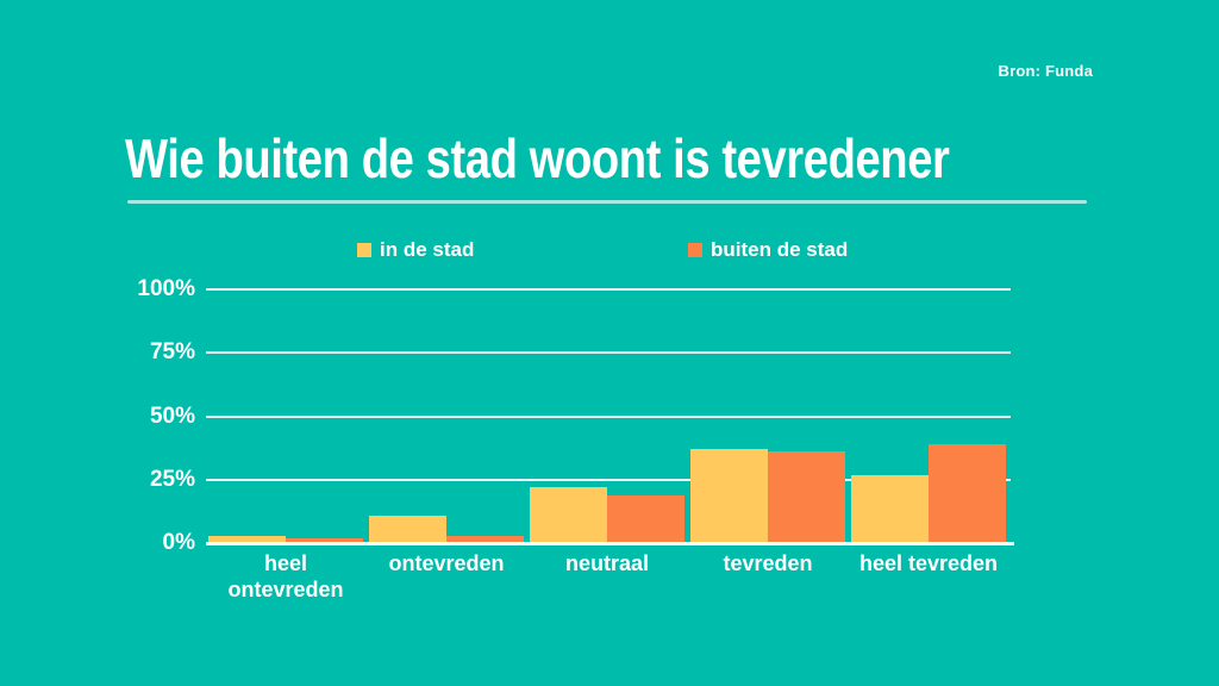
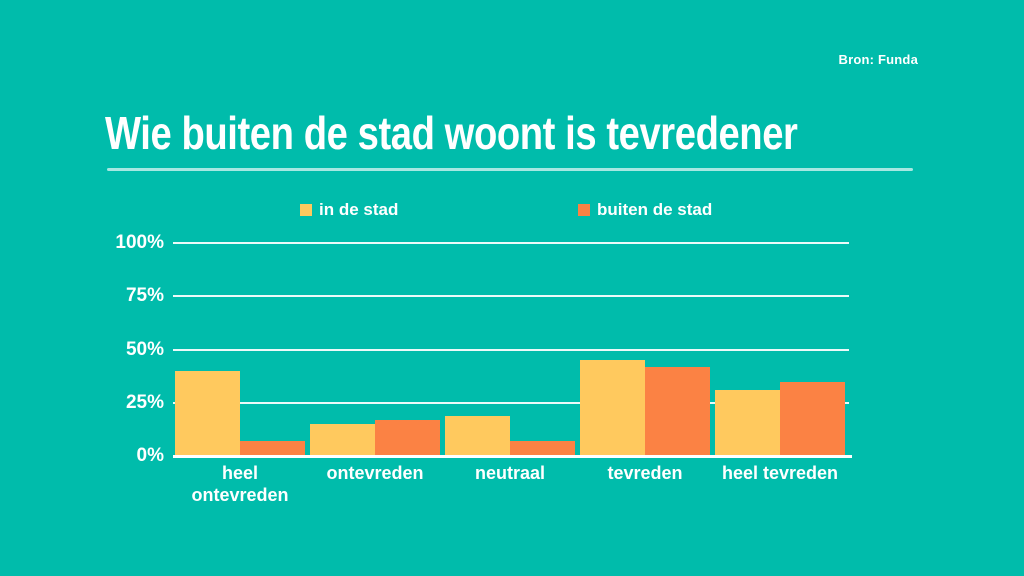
in de stad/heel ontevreden: 3% -> 40%
buiten de stad/heel ontevreden: 2% -> 7%
in de stad/ontevreden: 11% -> 15%
buiten de stad/ontevreden: 3% -> 17%
in de stad/neutraal: 22% -> 19%
buiten de stad/neutraal: 19% -> 7%
in de stad/tevreden: 37% -> 45%
buiten de stad/tevreden: 36% -> 42%
in de stad/heel tevreden: 27% -> 31%
buiten de stad/heel tevreden: 39% -> 35%
